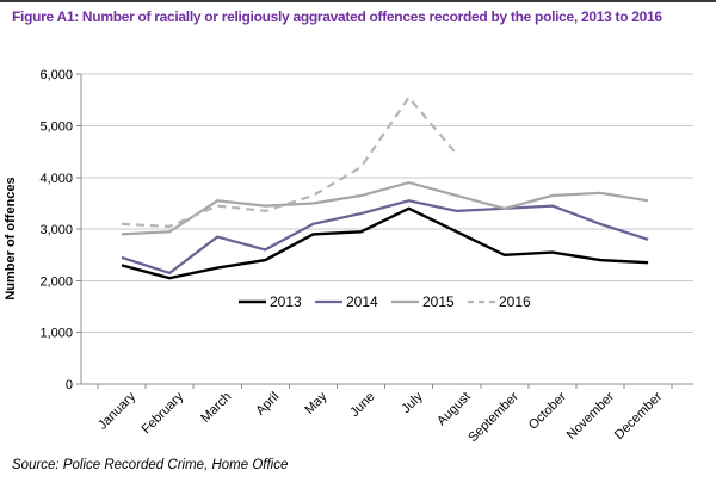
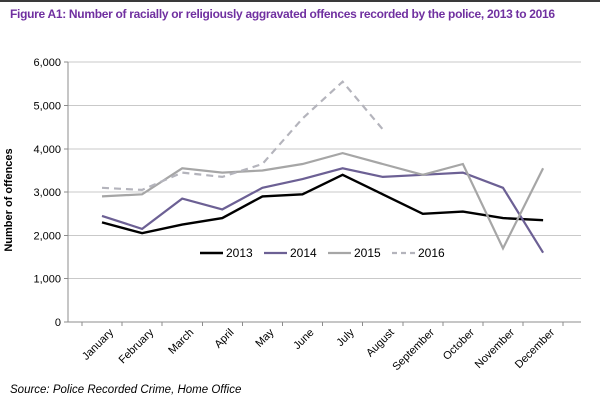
2016/June: 4200 -> 4700
2015/November: 3700 -> 1700
2014/December: 2800 -> 1600
